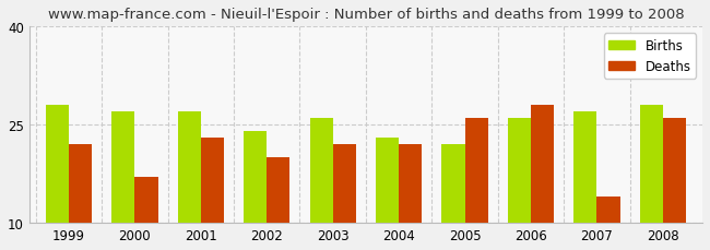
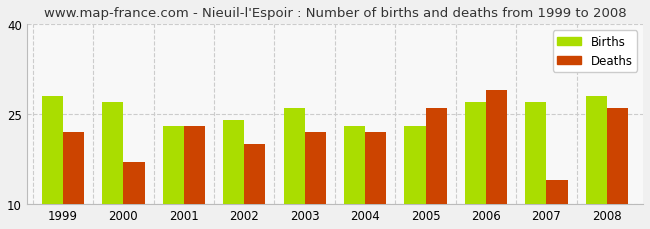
Births/2001: 27 -> 23
Births/2005: 22 -> 23
Births/2006: 26 -> 27
Deaths/2006: 28 -> 29
